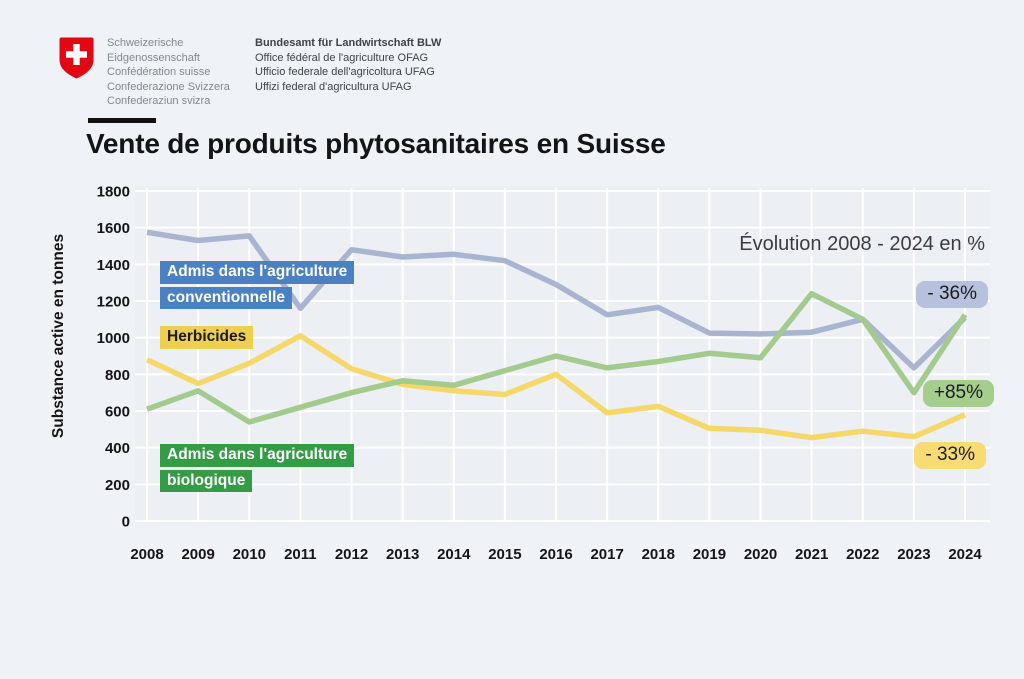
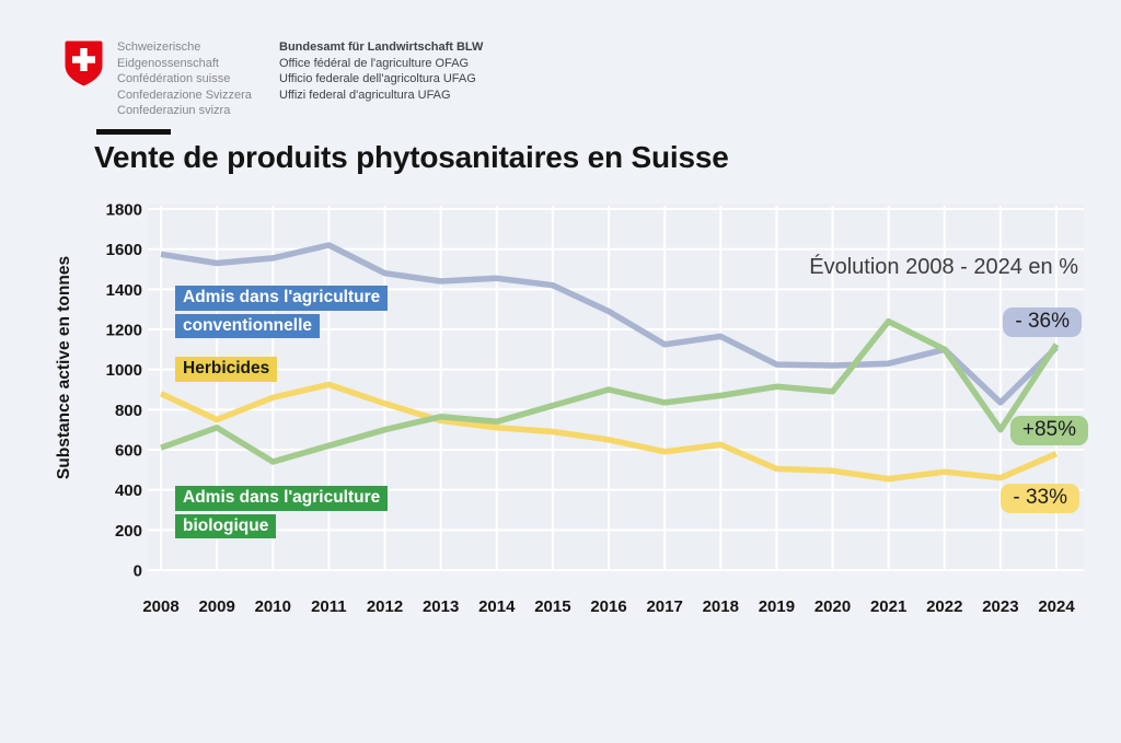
Admis dans l'agriculture conventionnelle/2011: 1160 -> 1620
Herbicides/2011: 1010 -> 920
Herbicides/2016: 800 -> 650
